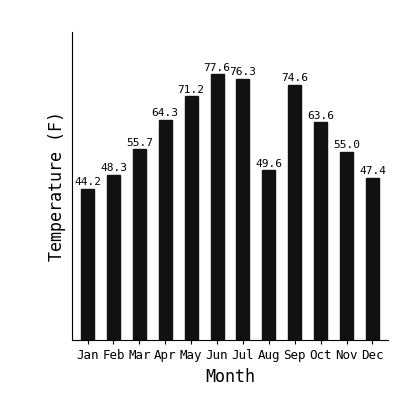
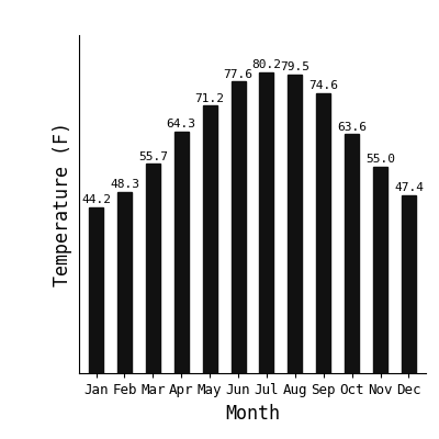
Jul: 76.3 -> 80.2
Aug: 49.6 -> 79.5
